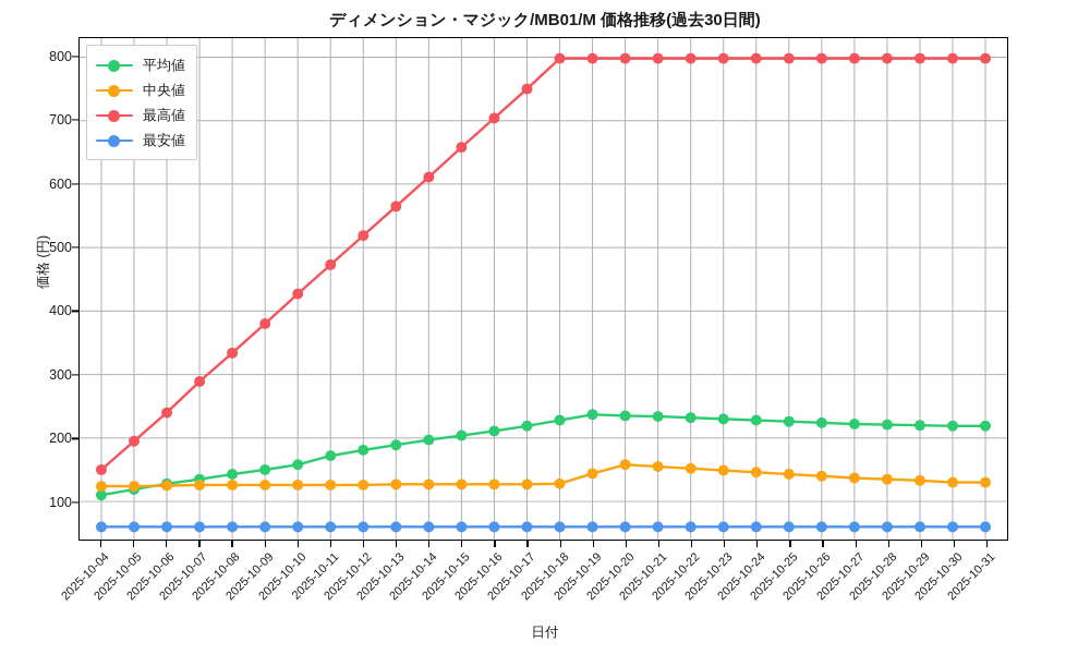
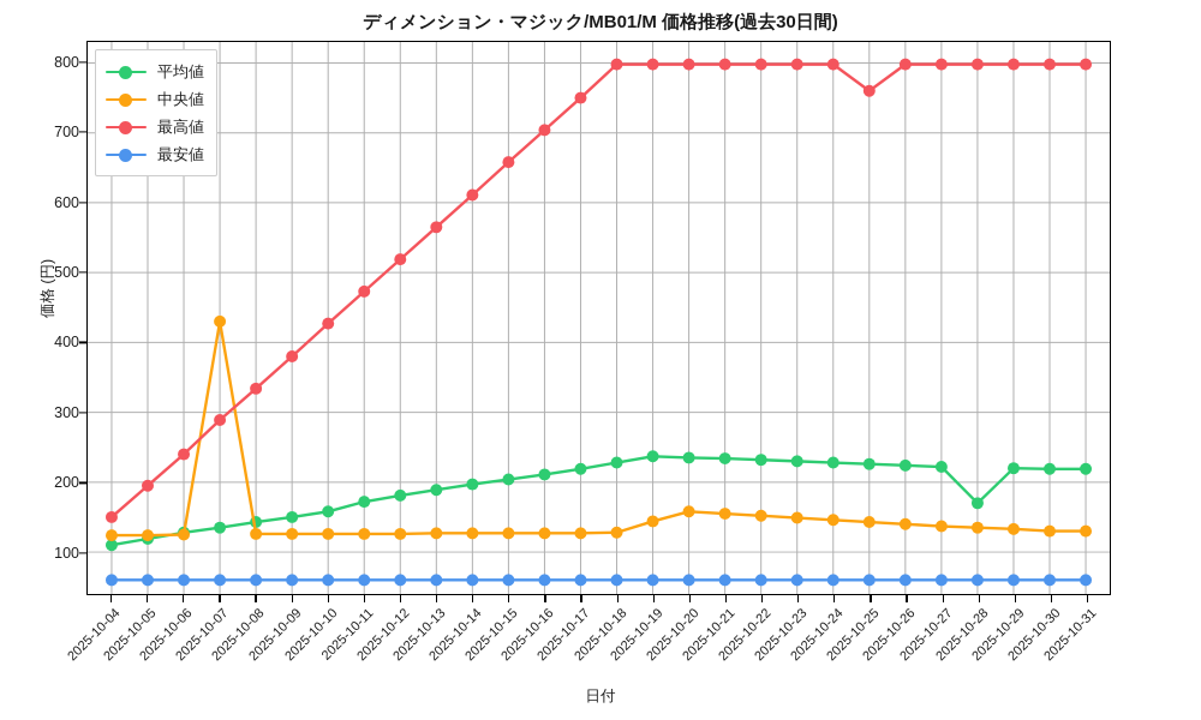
中央値/2025-10-07: 130 -> 430
最高値/2025-10-25: 800 -> 760
平均値/2025-10-28: 220 -> 170
